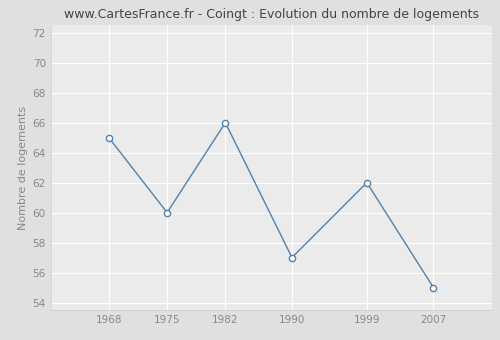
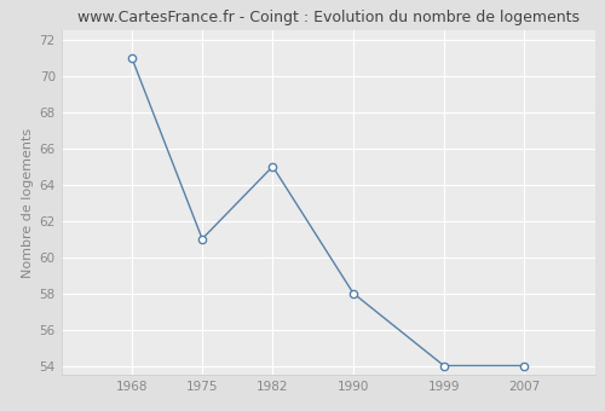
1968: 65 -> 71
1975: 60 -> 61
1982: 66 -> 65
1990: 57 -> 58
1999: 62 -> 54
2007: 55 -> 54
